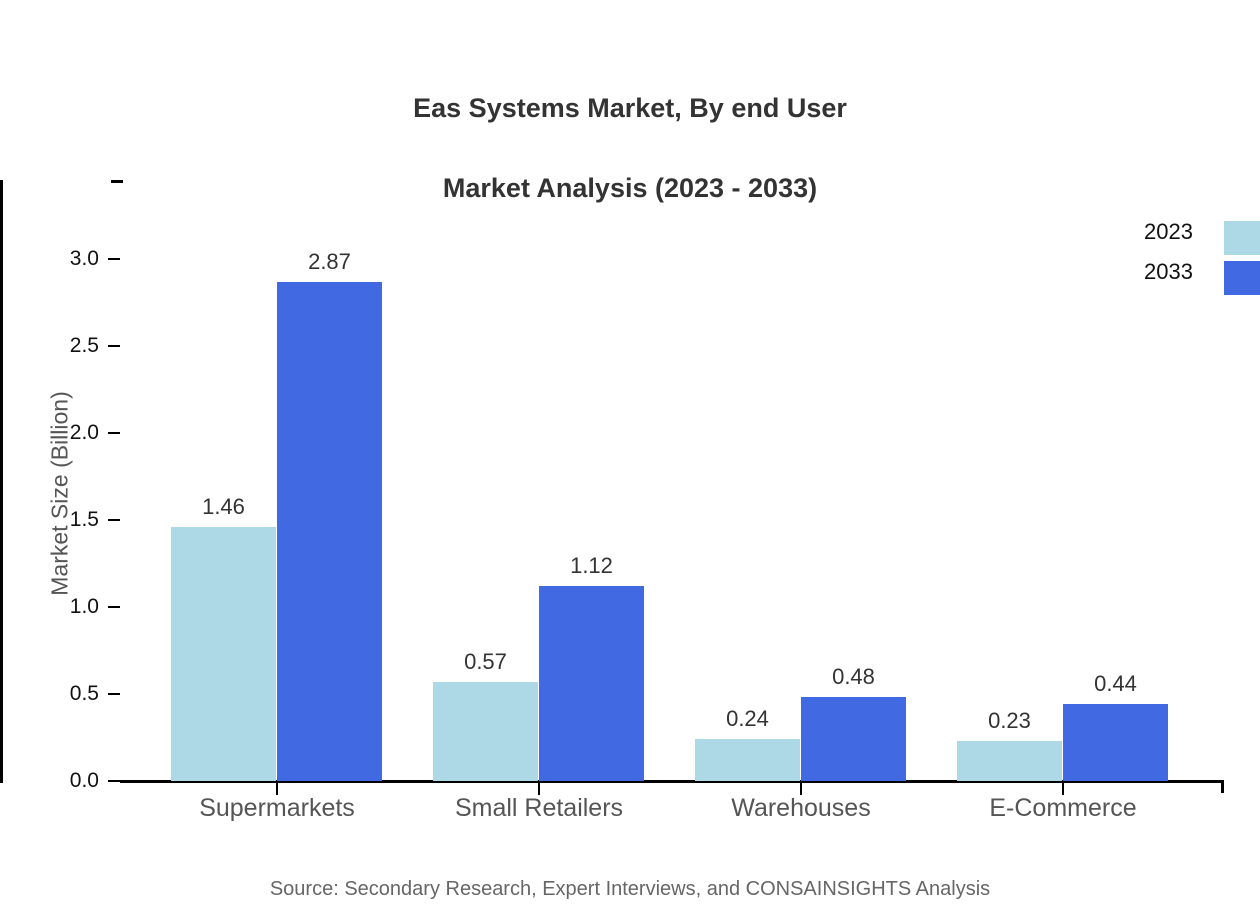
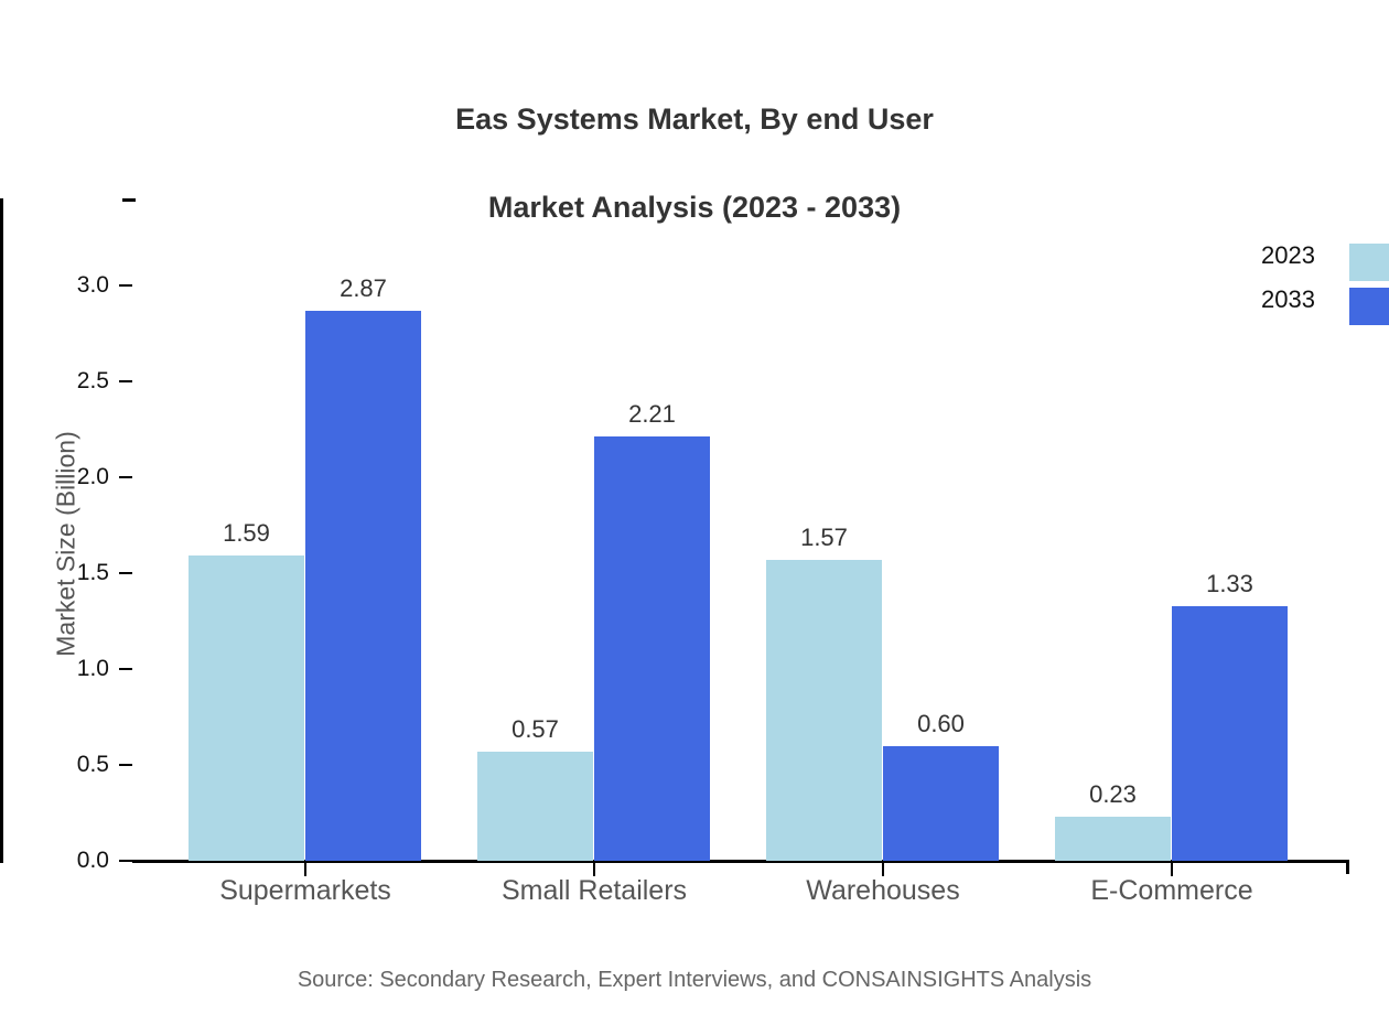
2023/Supermarkets: 1.46 -> 1.59
2033/Small Retailers: 1.12 -> 2.21
2023/Warehouses: 0.24 -> 1.57
2033/Warehouses: 0.48 -> 0.60
2033/E-Commerce: 0.44 -> 1.33
